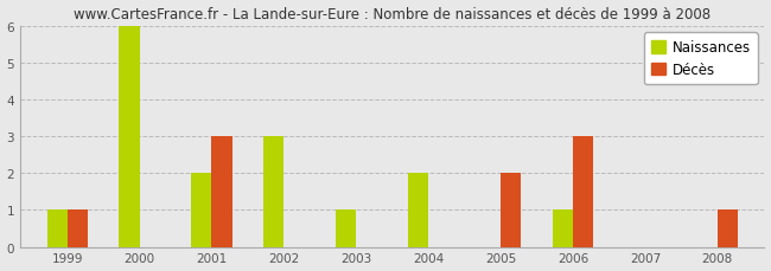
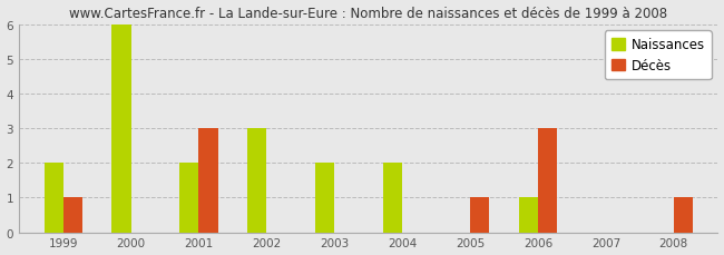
Naissances/1999: 1 -> 2
Naissances/2003: 1 -> 2
Décès/2005: 2 -> 1
